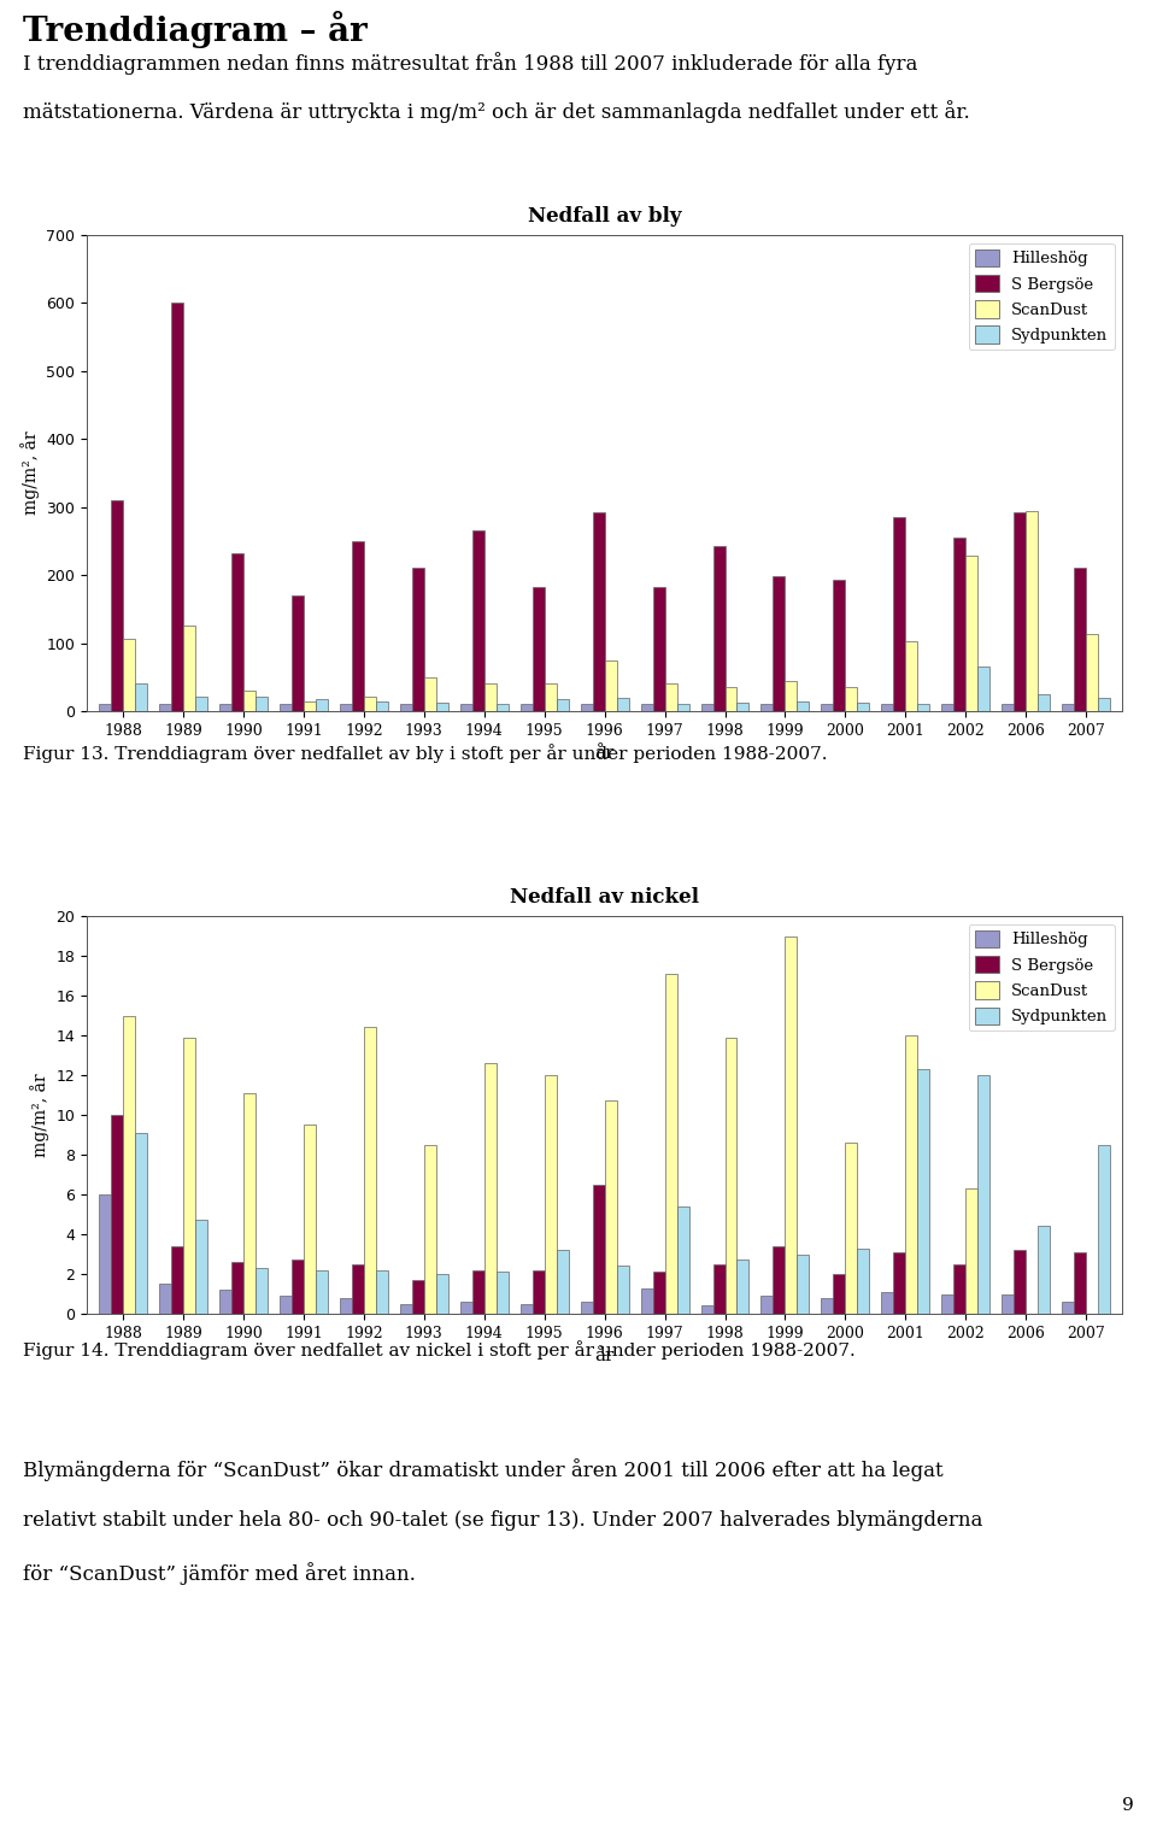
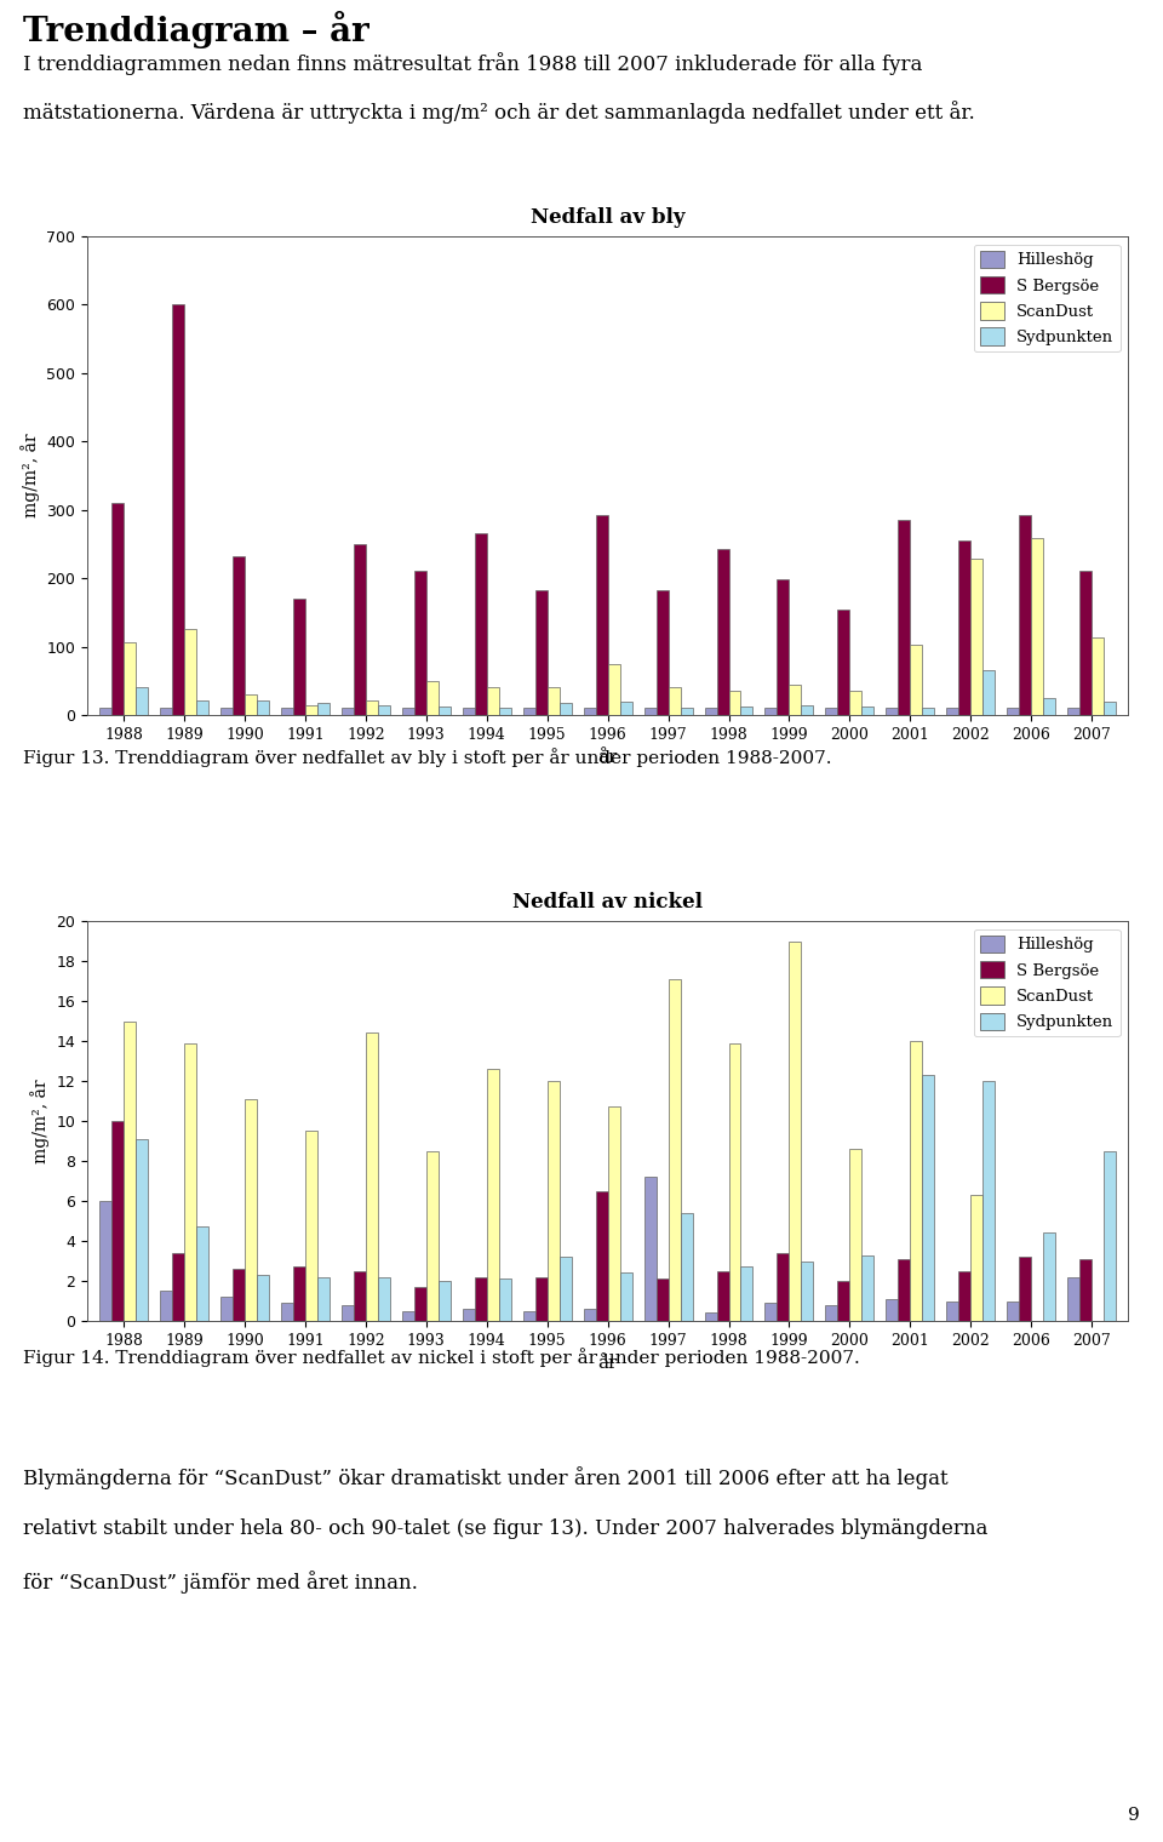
Nedfall av bly/S Bergsöe/2000: 193 -> 154
Nedfall av bly/ScanDust/2006: 295 -> 258
Nedfall av nickel/Hilleshög/1997: 1.3 -> 7.2
Nedfall av nickel/Hilleshög/2007: 0.6 -> 2.2
